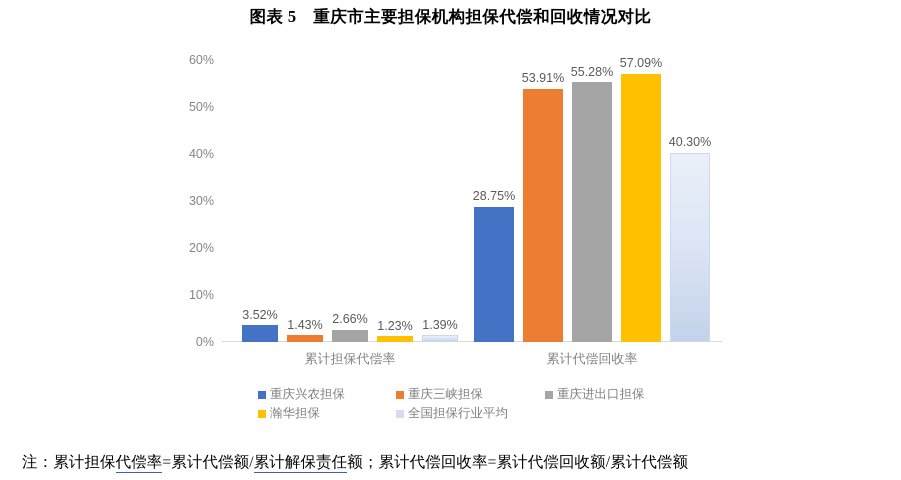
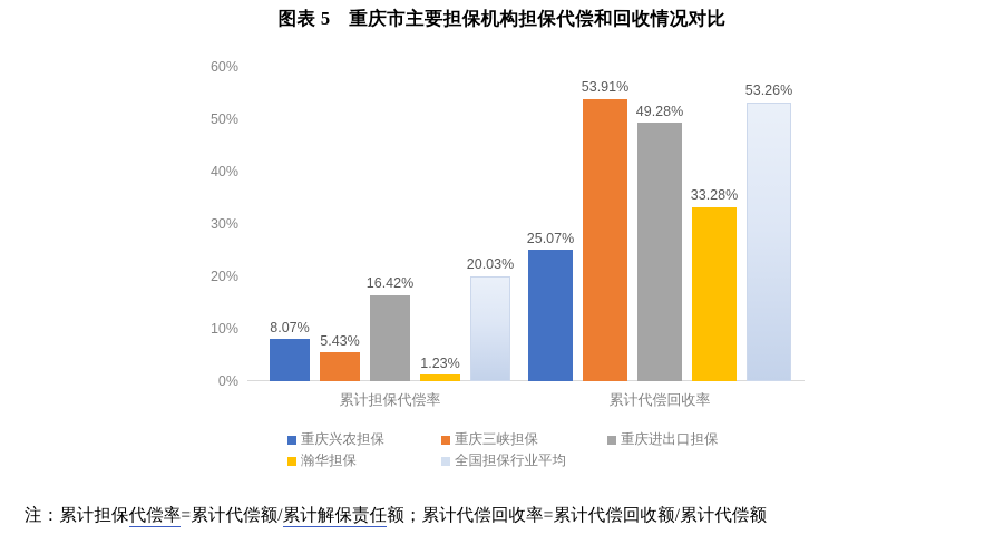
重庆兴农担保/累计担保代偿率: 3.52% -> 8.07%
重庆三峡担保/累计担保代偿率: 1.43% -> 5.43%
重庆进出口担保/累计担保代偿率: 2.66% -> 16.42%
全国担保行业平均/累计担保代偿率: 1.39% -> 20.03%
重庆兴农担保/累计代偿回收率: 28.75% -> 25.07%
重庆进出口担保/累计代偿回收率: 55.28% -> 49.28%
瀚华担保/累计代偿回收率: 57.09% -> 33.28%
全国担保行业平均/累计代偿回收率: 40.30% -> 53.26%
